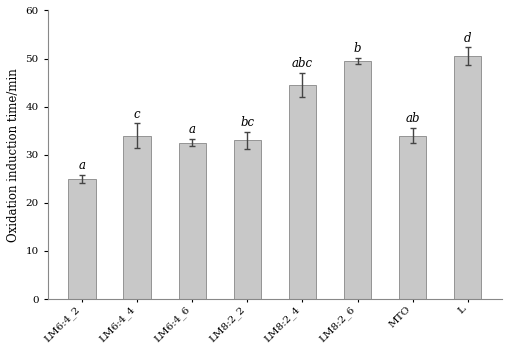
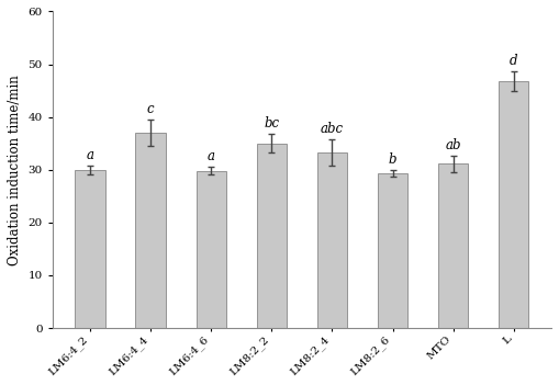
LM6:4_2: 25.0 -> 30.0
LM6:4_4: 34.0 -> 37.0
LM6:4_6: 32.5 -> 29.8
LM8:2_2: 33.0 -> 35.0
LM8:2_4: 44.5 -> 33.2
LM8:2_6: 49.5 -> 29.3
MTO: 34.0 -> 31.1
L: 50.5 -> 46.8
